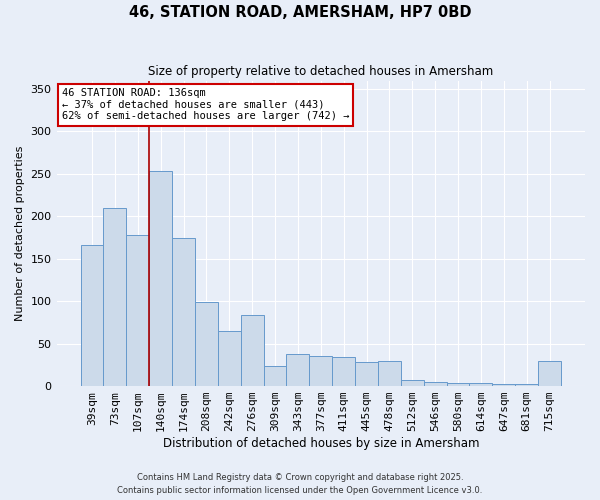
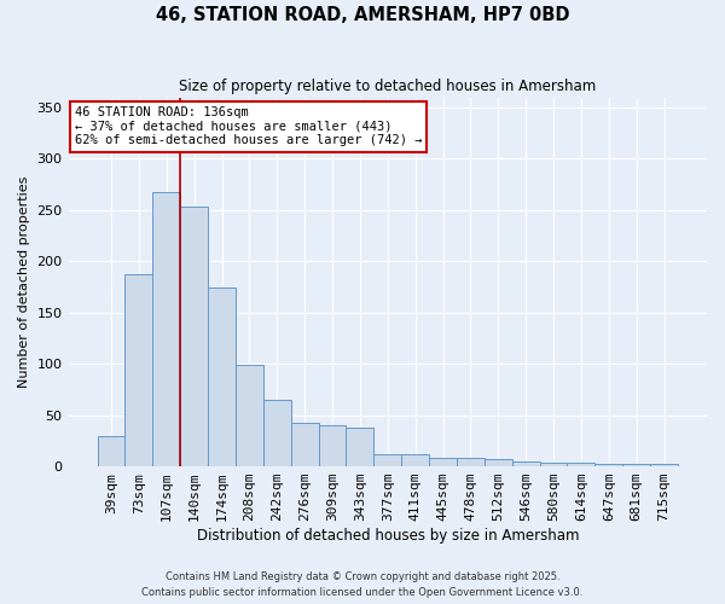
39sqm: 166 -> 29
73sqm: 210 -> 188
107sqm: 178 -> 268
276sqm: 84 -> 42
309sqm: 24 -> 40
377sqm: 36 -> 12
411sqm: 34 -> 12
445sqm: 28 -> 8
478sqm: 30 -> 8
715sqm: 30 -> 3
